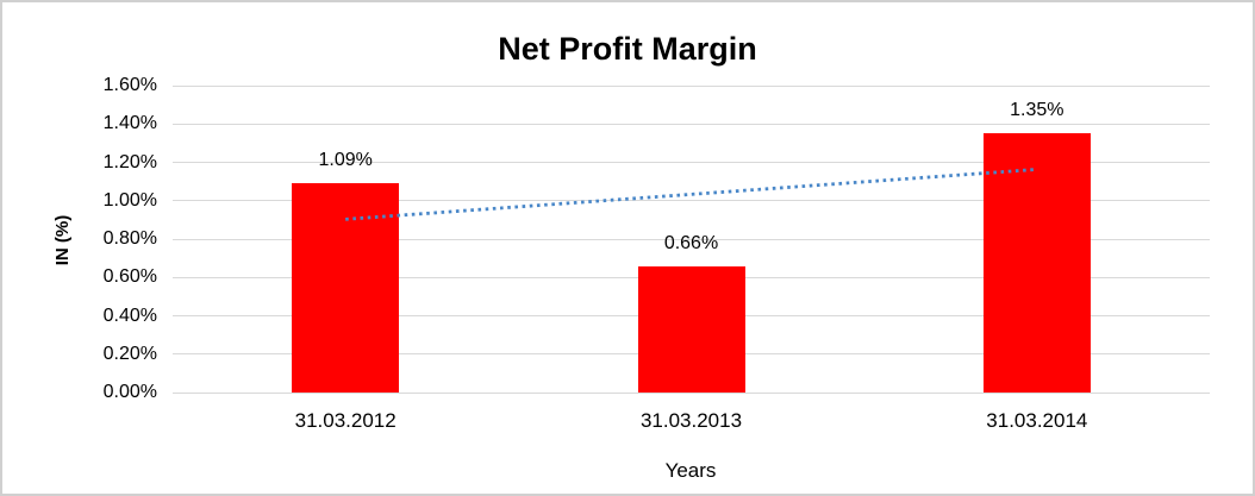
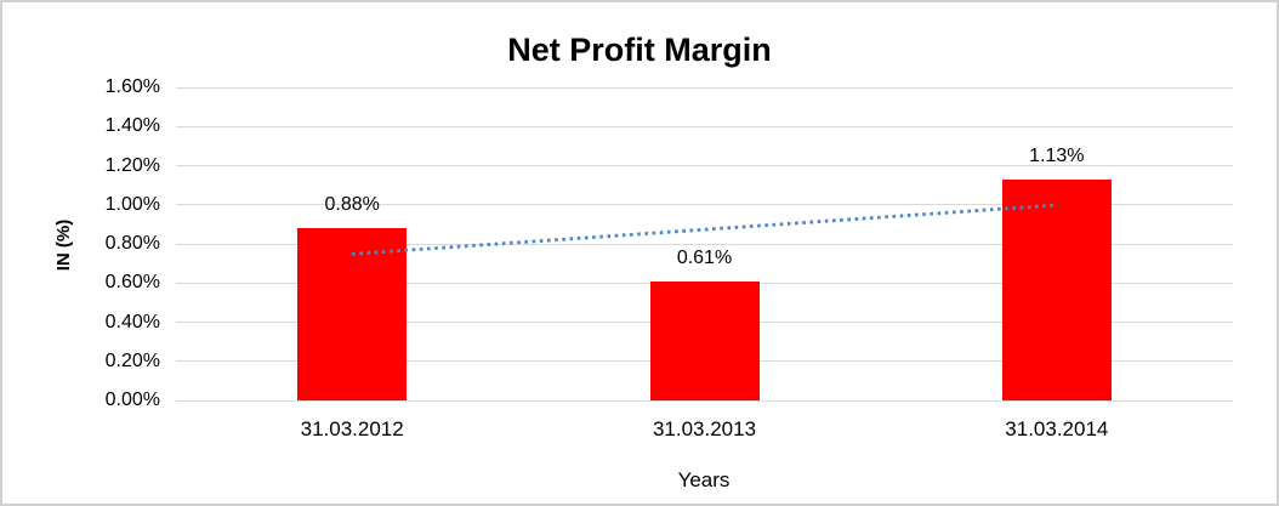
31.03.2012: 1.09% -> 0.88%
31.03.2013: 0.66% -> 0.61%
31.03.2014: 1.35% -> 1.13%
